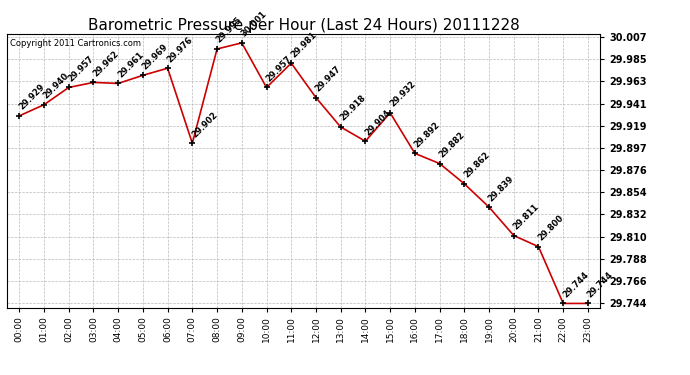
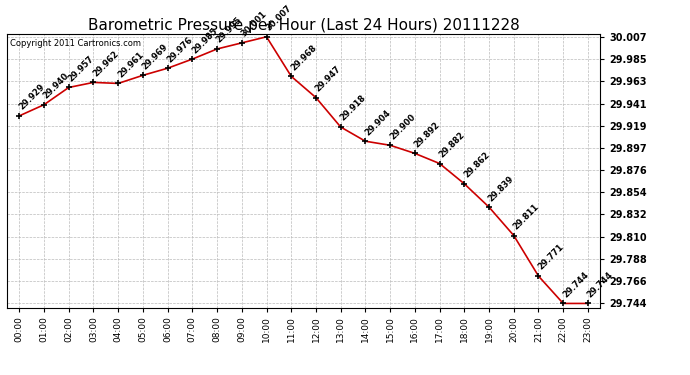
07:00: 29.902 -> 29.985
10:00: 29.957 -> 30.007
11:00: 29.981 -> 29.968
15:00: 29.932 -> 29.900
21:00: 29.800 -> 29.771
